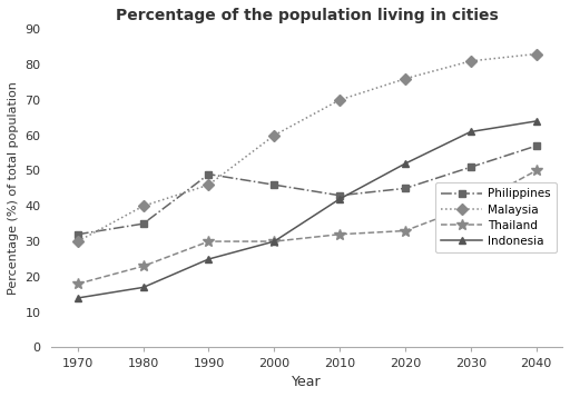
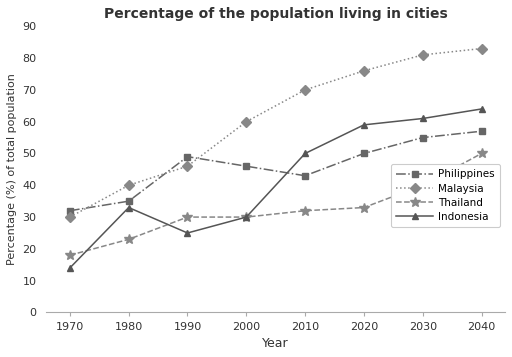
Indonesia/1980: 17 -> 33
Indonesia/2010: 42 -> 50
Philippines/2020: 45 -> 50
Indonesia/2020: 52 -> 59
Philippines/2030: 51 -> 55
